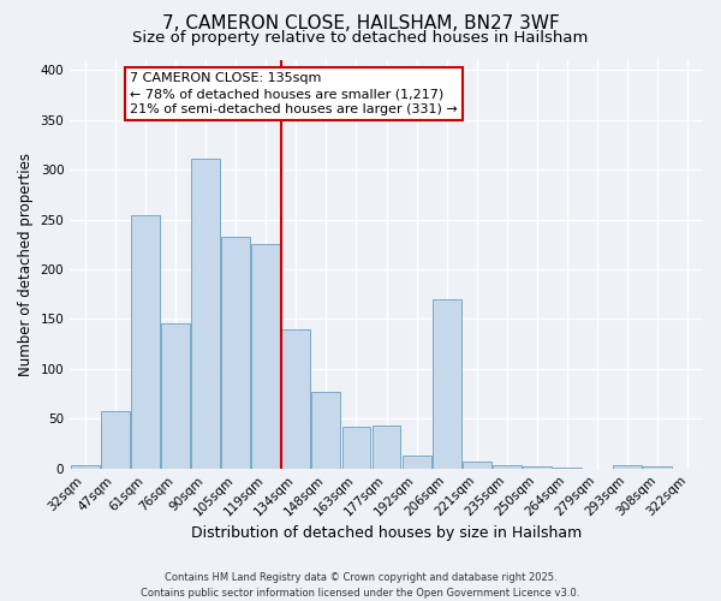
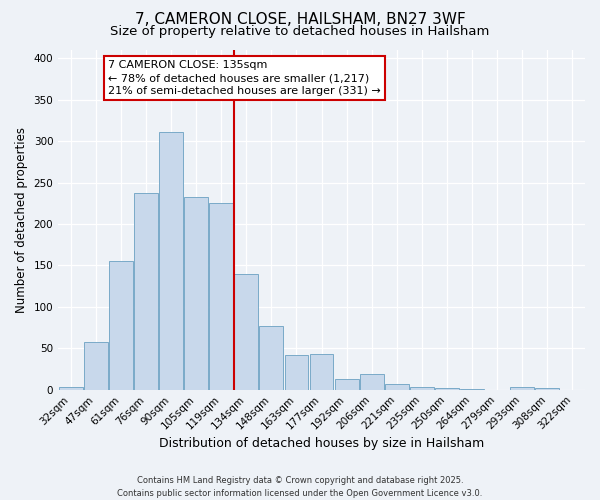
61sqm: 254 -> 155
76sqm: 146 -> 237
206sqm: 170 -> 19
